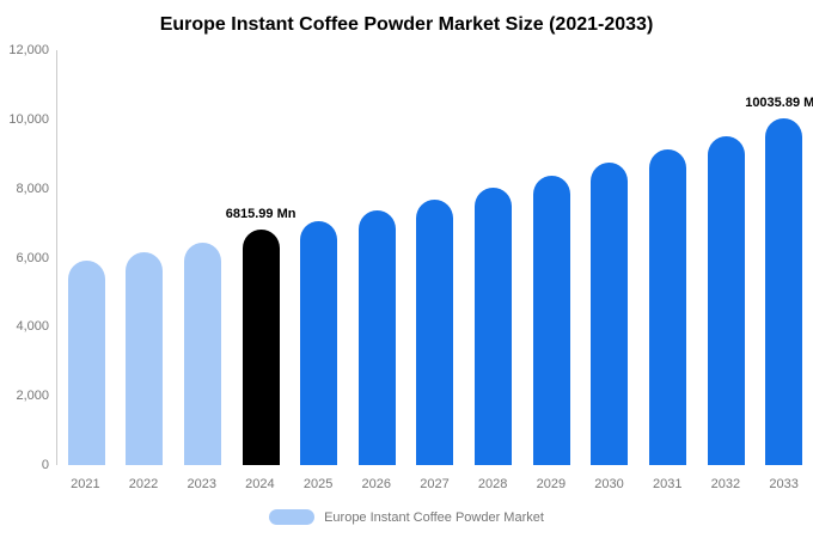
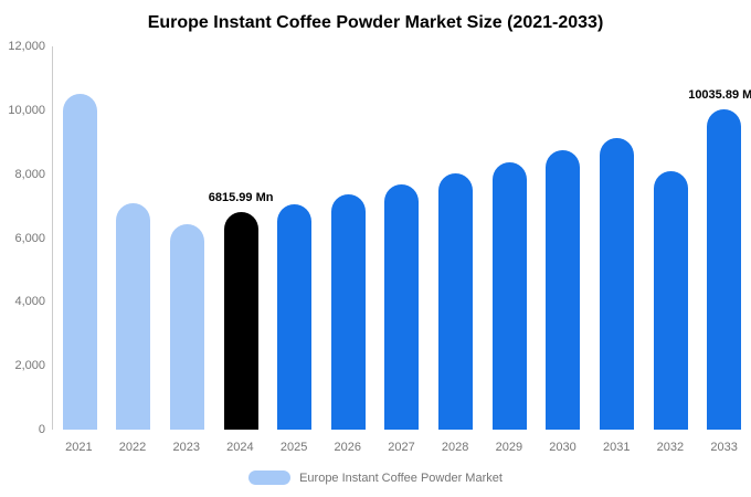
2021: 5900 -> 10500
2022: 6200 -> 7100
2032: 9500 -> 8100
